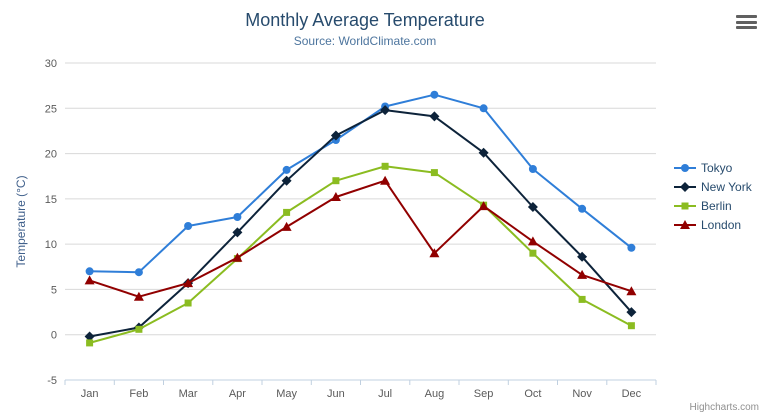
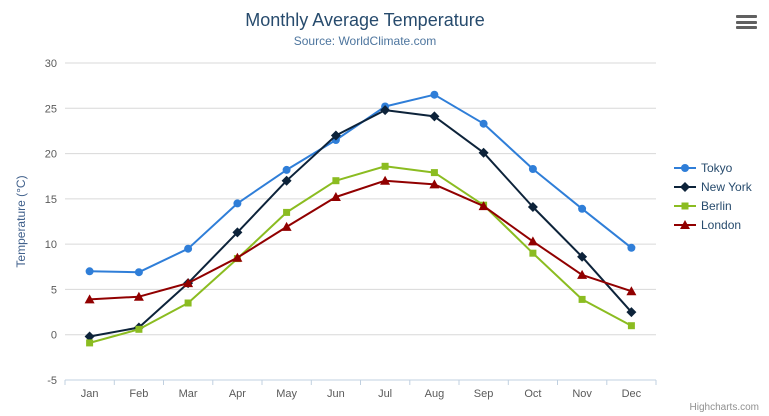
London/Jan: 6 -> 4
Tokyo/Mar: 12 -> 10
Tokyo/Apr: 13 -> 14
London/Aug: 9 -> 17
Tokyo/Sep: 25 -> 23
